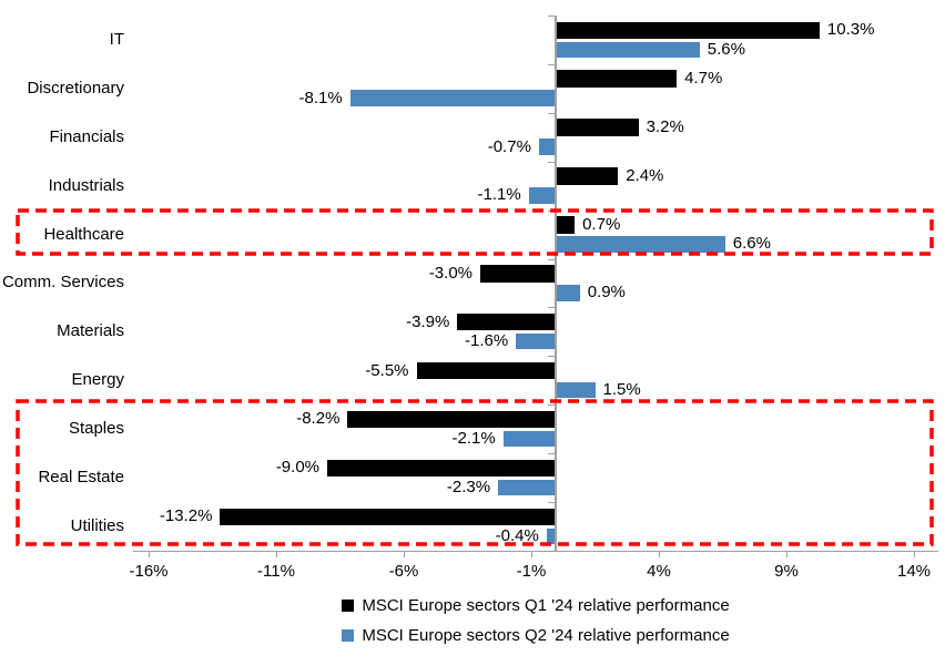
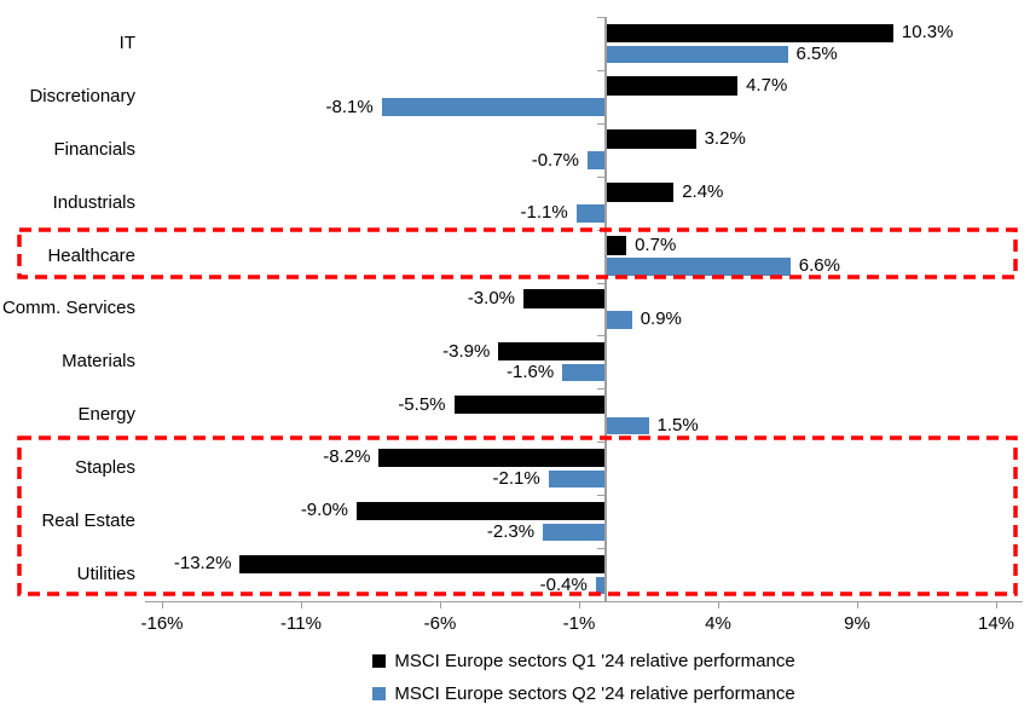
MSCI Europe sectors Q2 '24 relative performance/IT: 5.6% -> 6.5%
